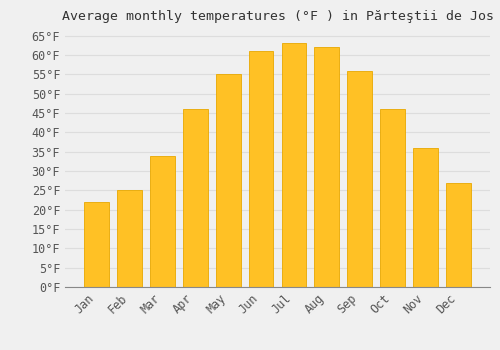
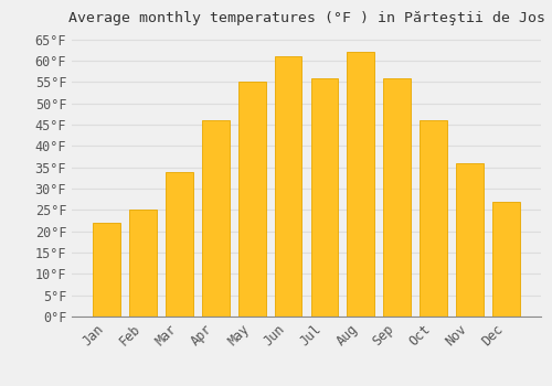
Jul: 63°F -> 56°F
